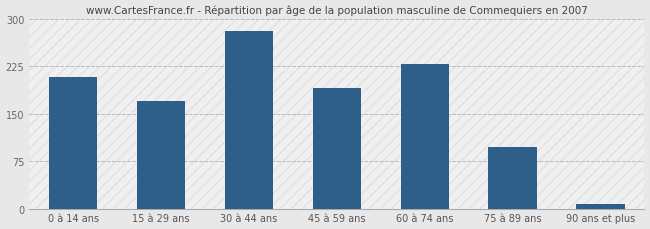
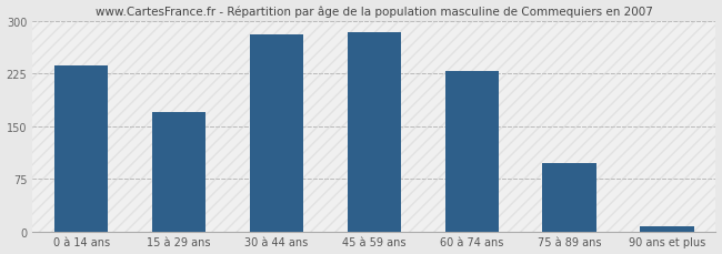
0 à 14 ans: 208 -> 237
45 à 59 ans: 190 -> 283
